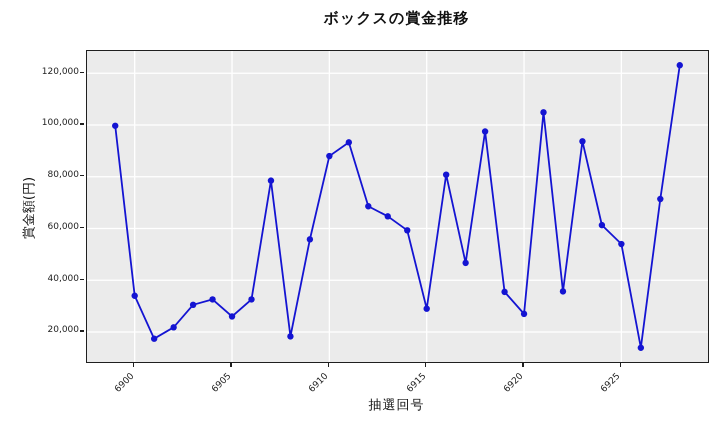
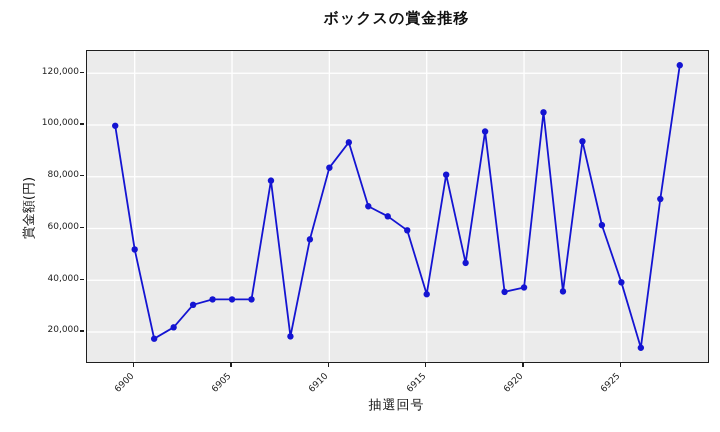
6900: 34000 -> 52000
6905: 26000 -> 33000
6910: 88000 -> 84000
6915: 29000 -> 35000
6920: 27000 -> 37000
6925: 54000 -> 39000
